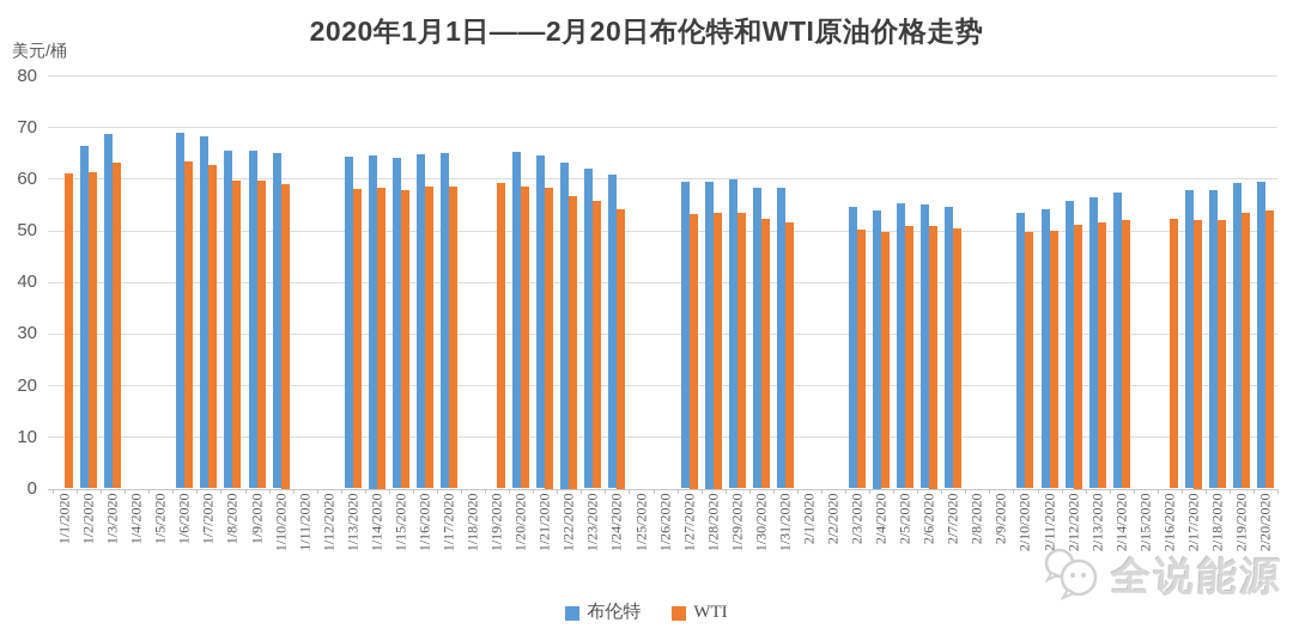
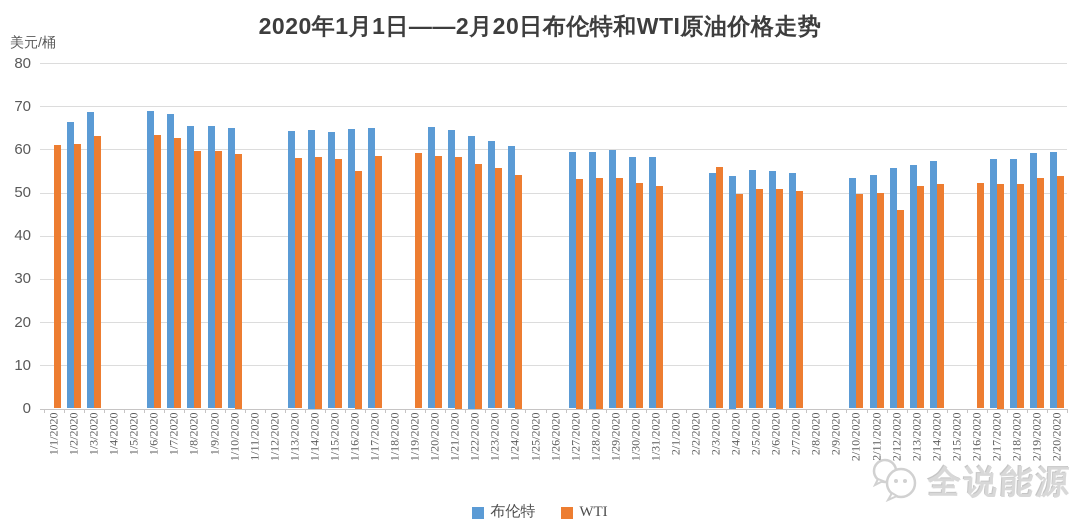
WTI/1/16/2020: 59 -> 55
WTI/2/3/2020: 50 -> 56
WTI/2/12/2020: 51 -> 46
